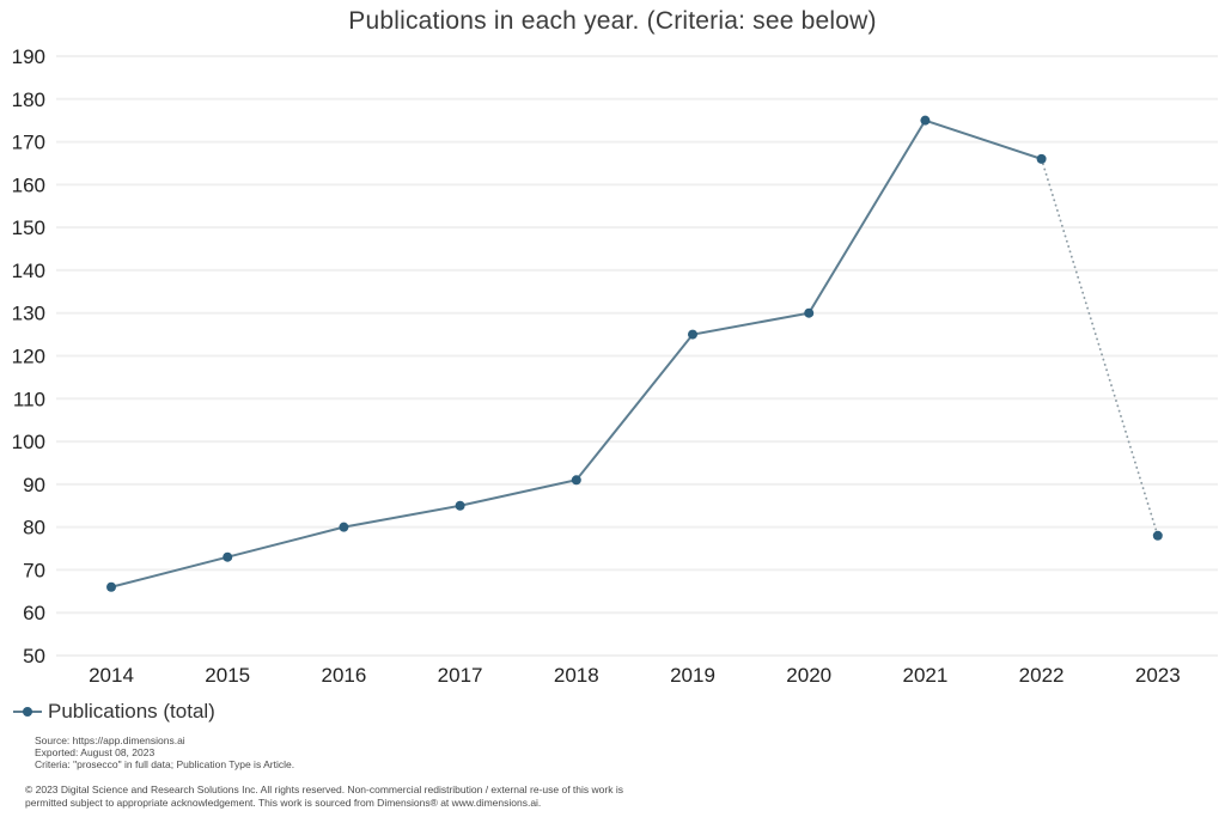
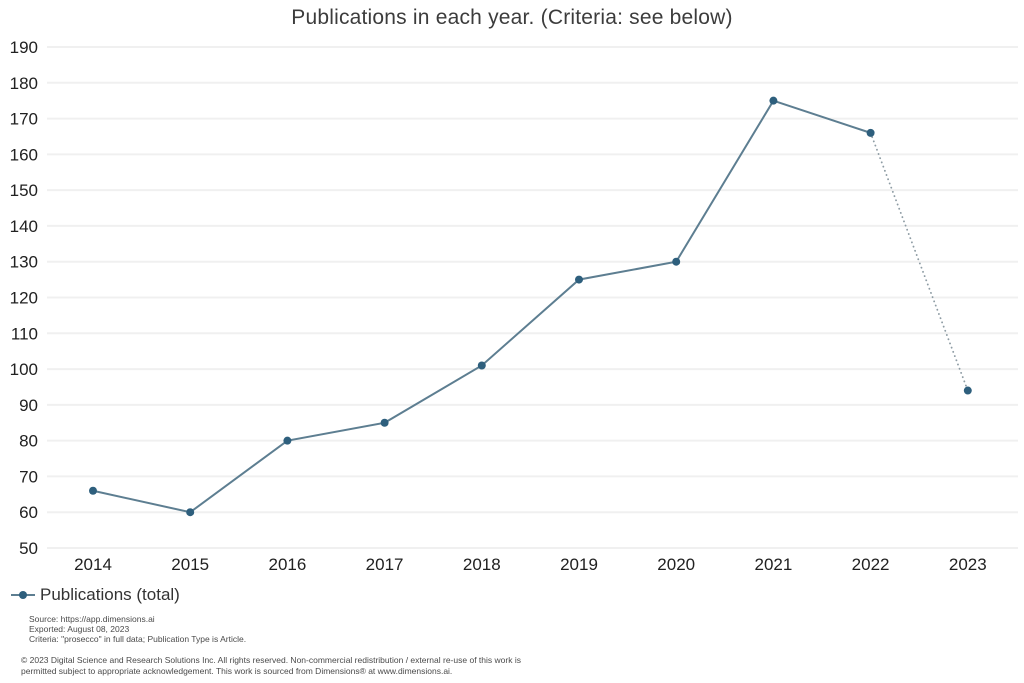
2015: 73 -> 60
2018: 91 -> 101
2023: 78 -> 94
